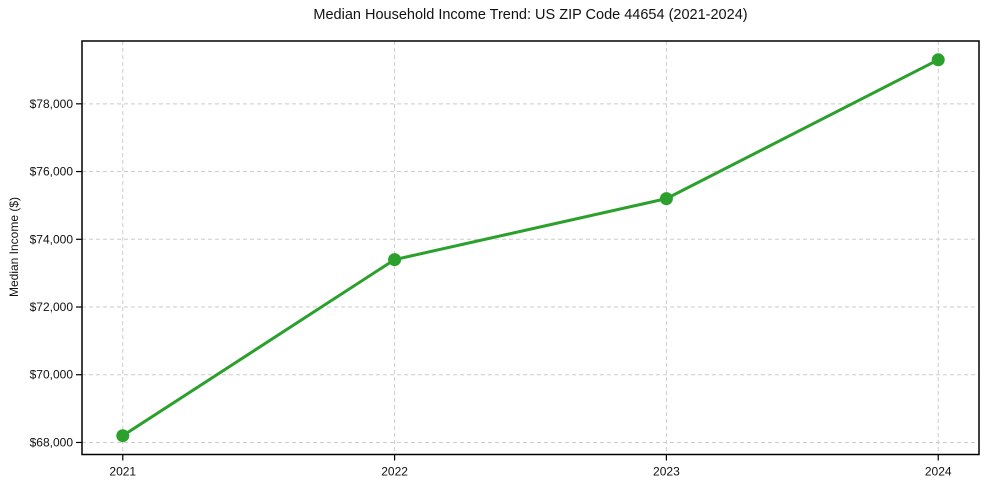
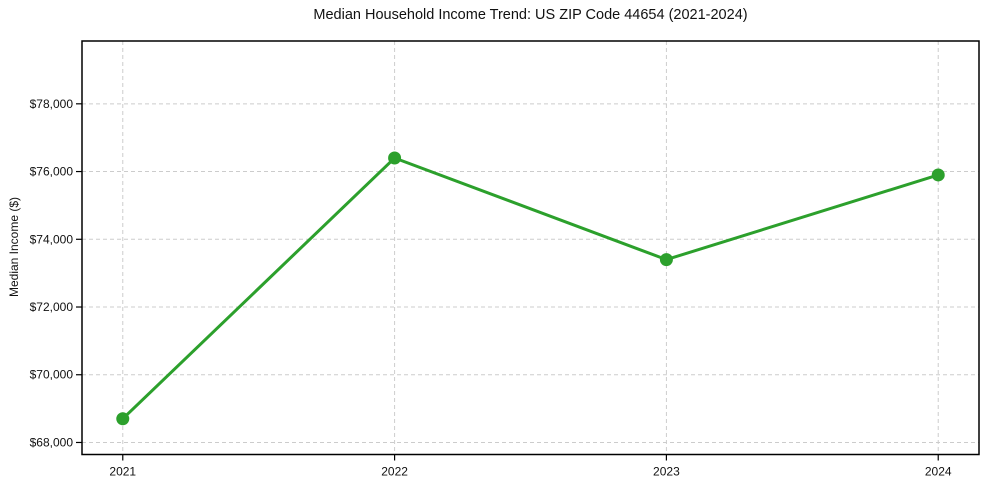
2021: $68200 -> $68700
2022: $73400 -> $76400
2023: $75200 -> $73400
2024: $79300 -> $75900
